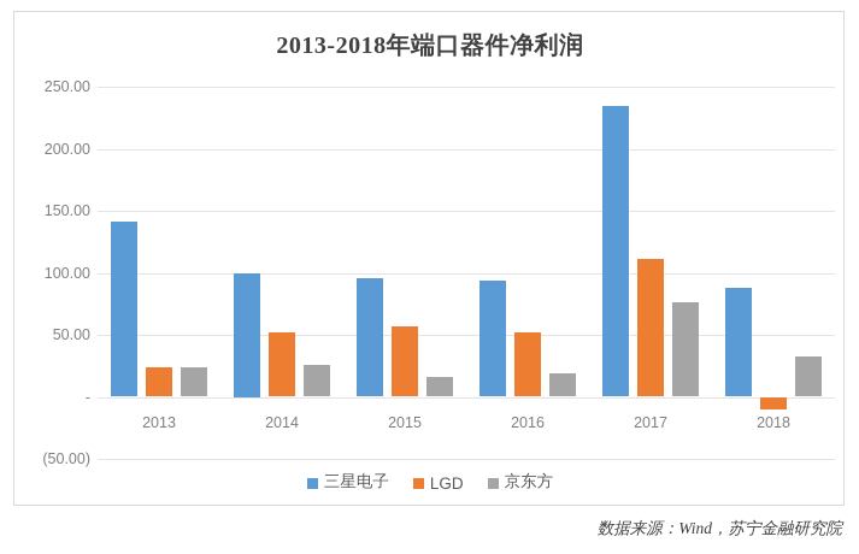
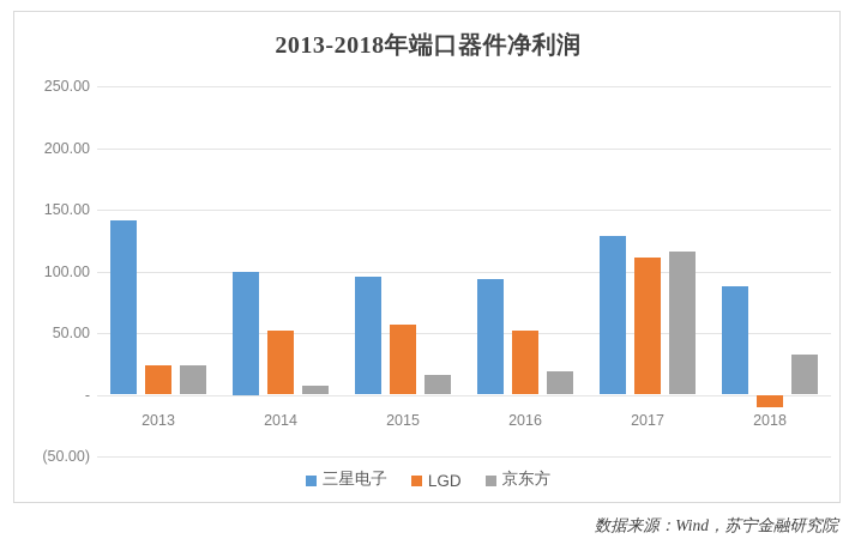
京东方/2014: 26 -> 7
三星电子/2017: 234 -> 129
京东方/2017: 76 -> 116
